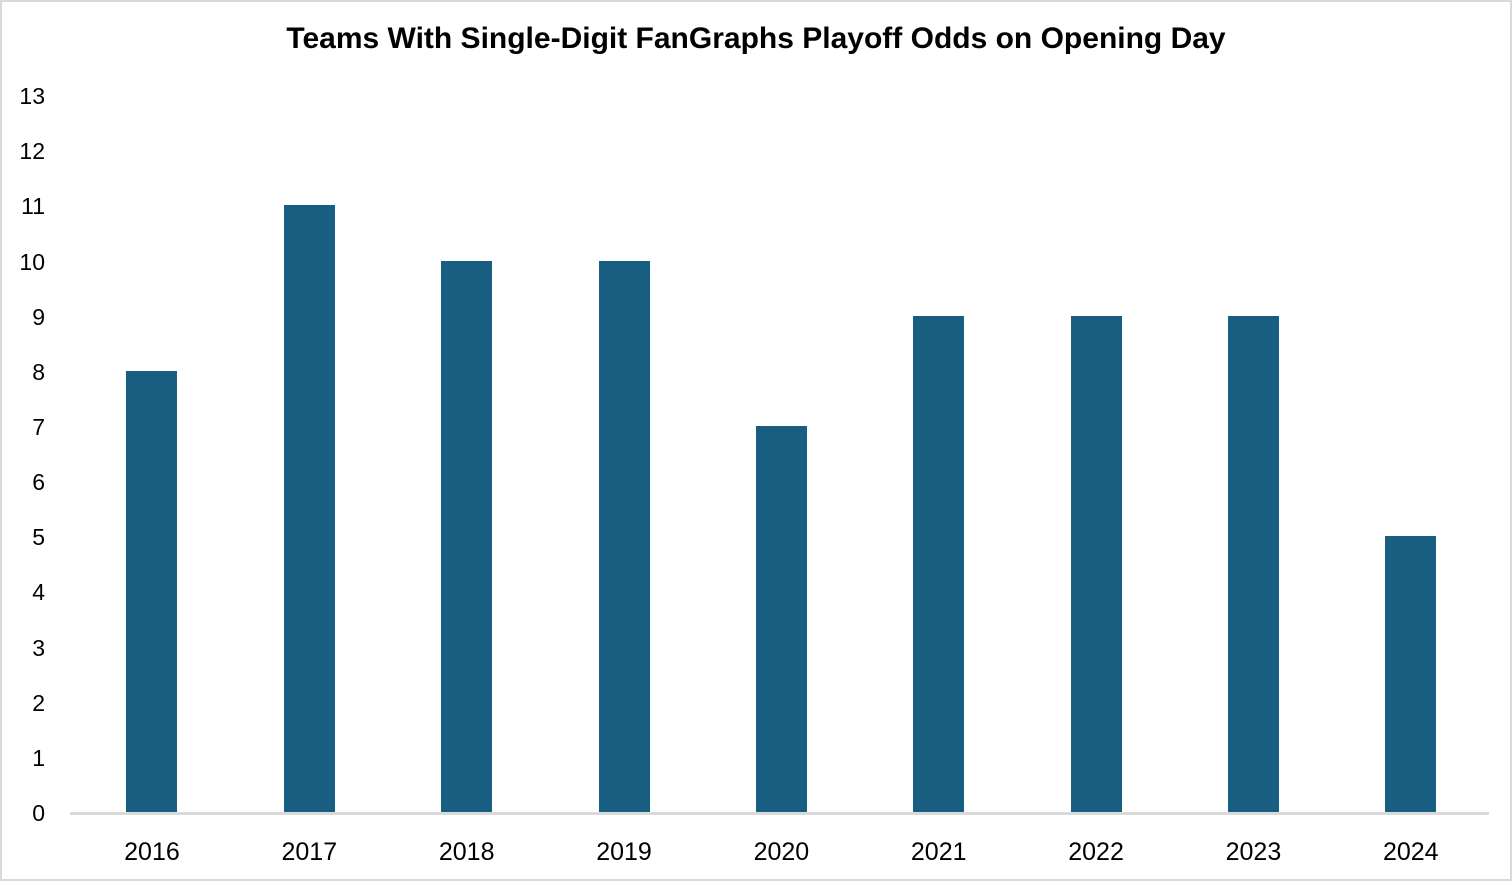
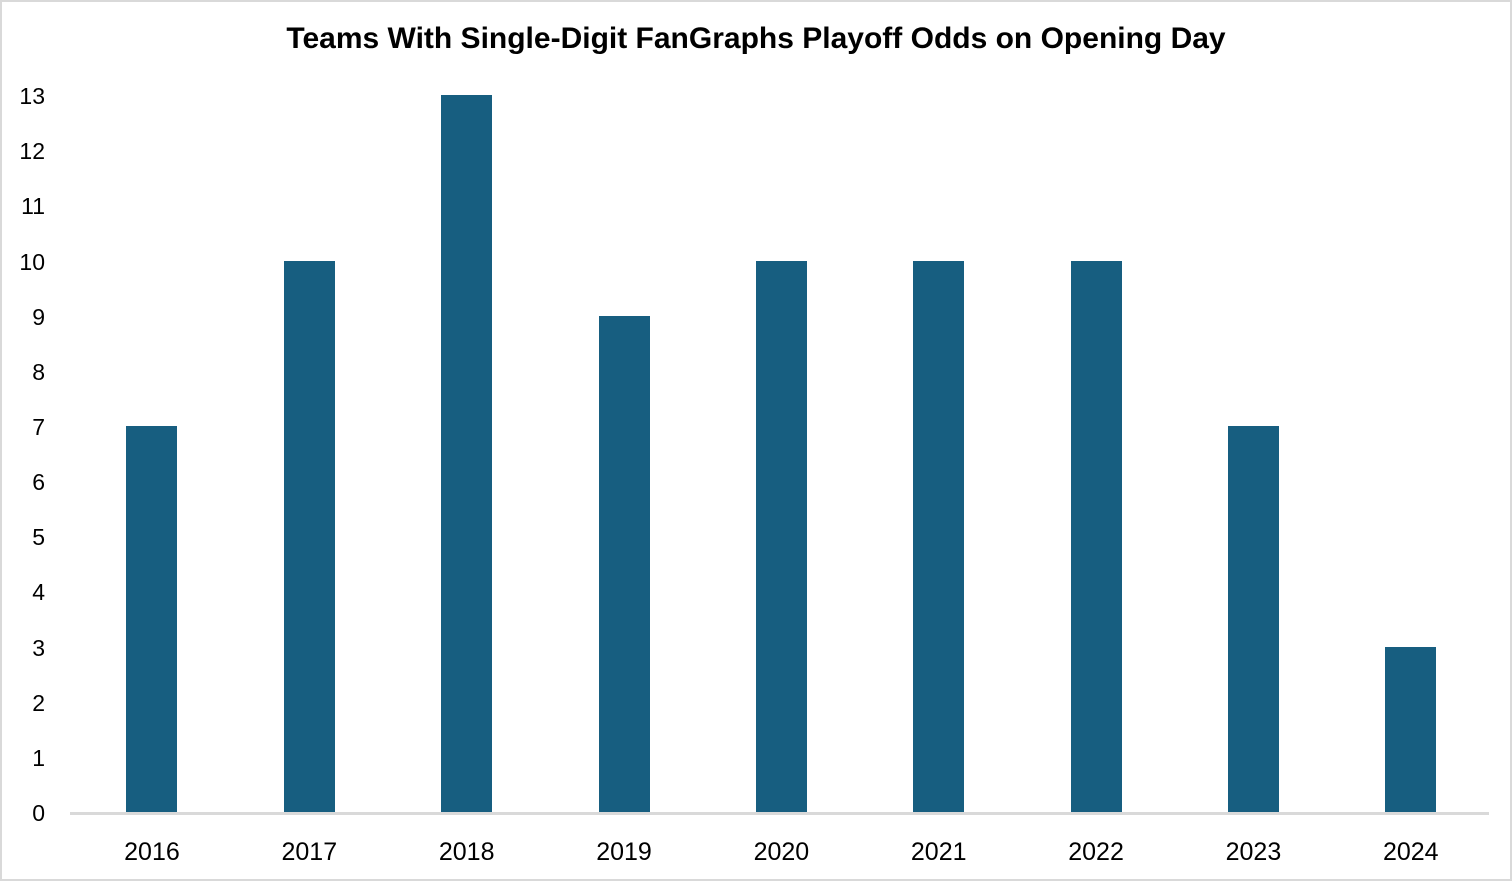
2016: 8 -> 7
2017: 11 -> 10
2018: 10 -> 13
2019: 10 -> 9
2020: 7 -> 10
2021: 9 -> 10
2022: 9 -> 10
2023: 9 -> 7
2024: 5 -> 3
